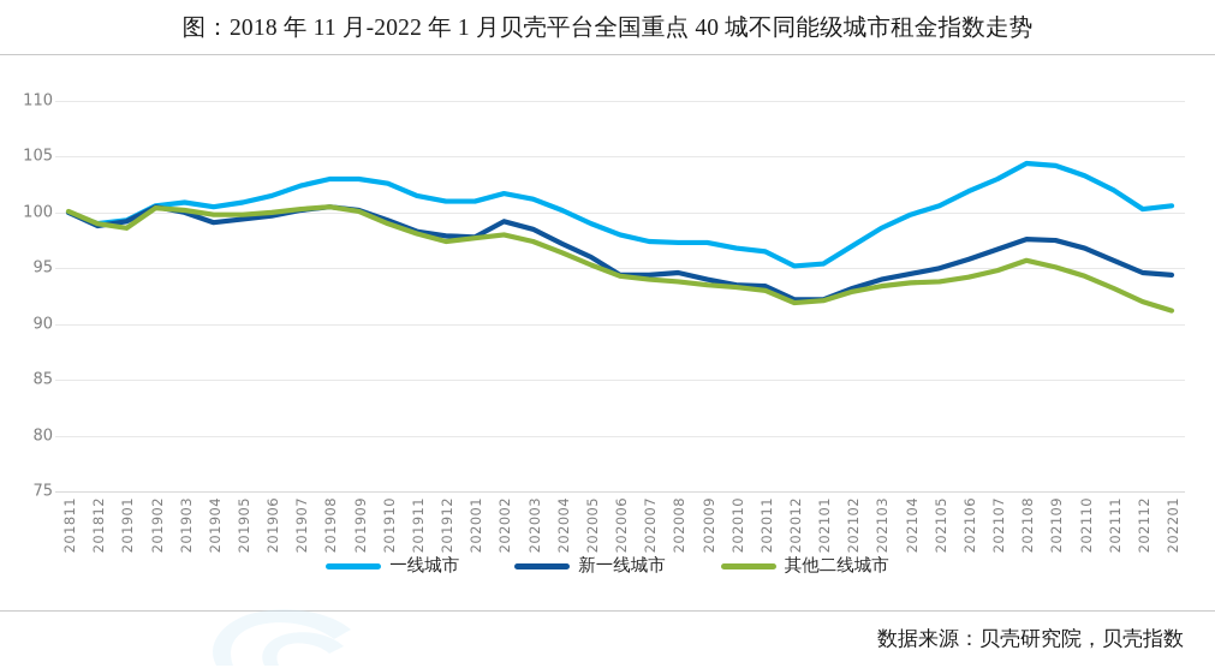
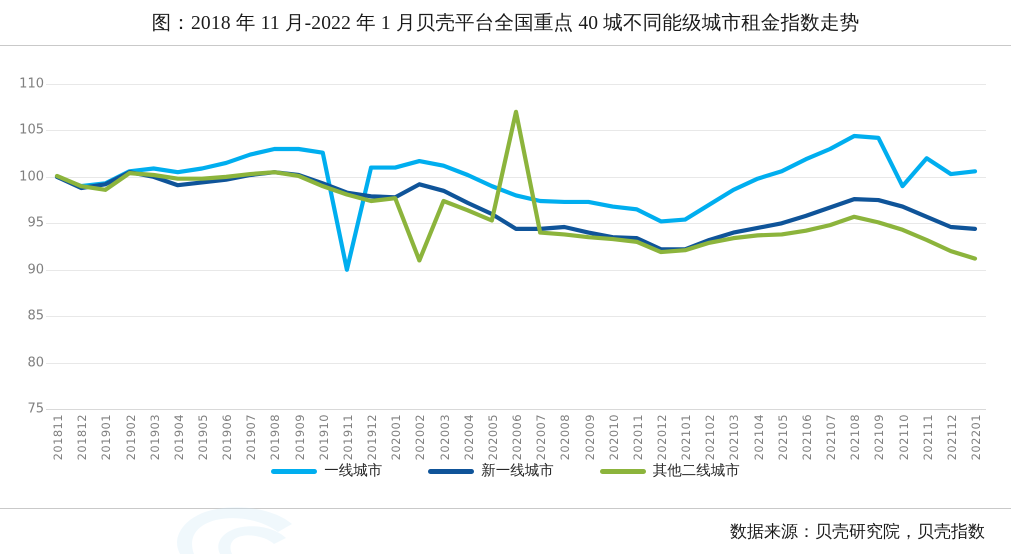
一线城市/201911: 102 -> 90
其他二线城市/202002: 98 -> 91
其他二线城市/202006: 94 -> 107
一线城市/202110: 103 -> 99
